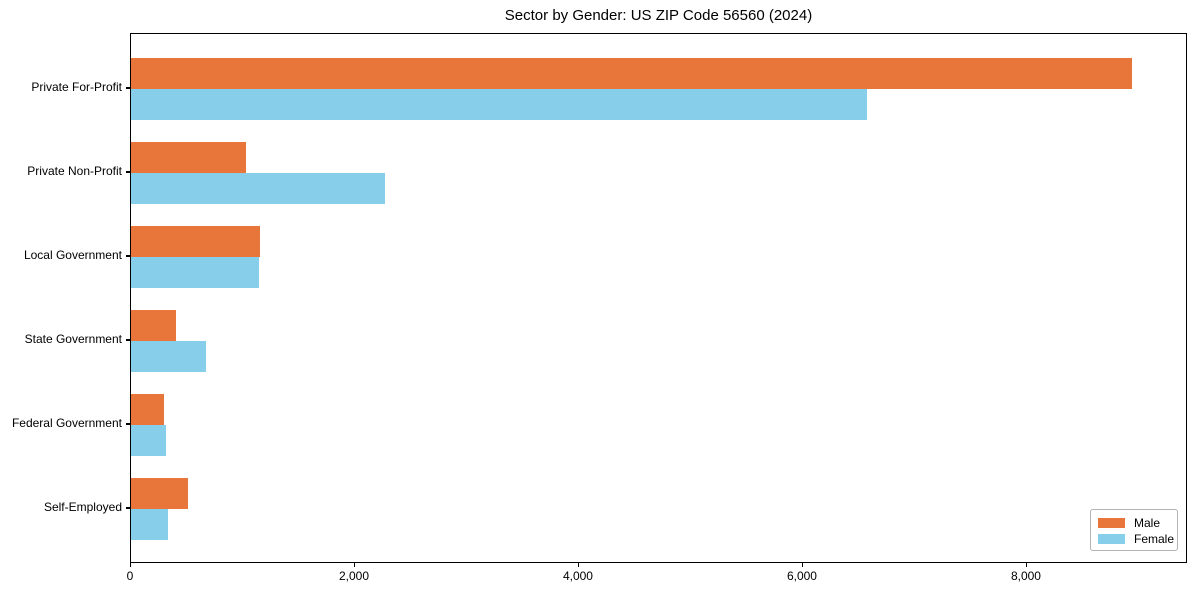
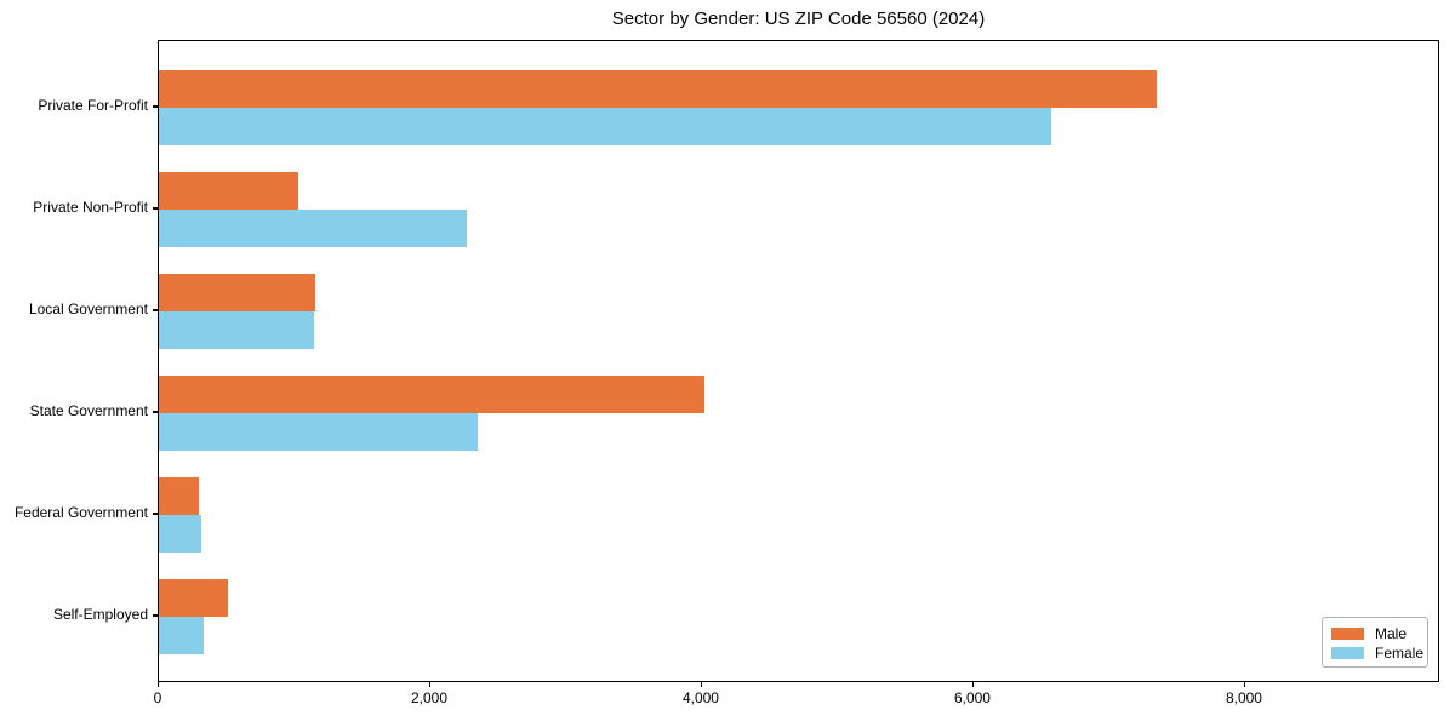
Male/Private For-Profit: 8940 -> 7350
Male/State Government: 400 -> 4020
Female/State Government: 670 -> 2350
